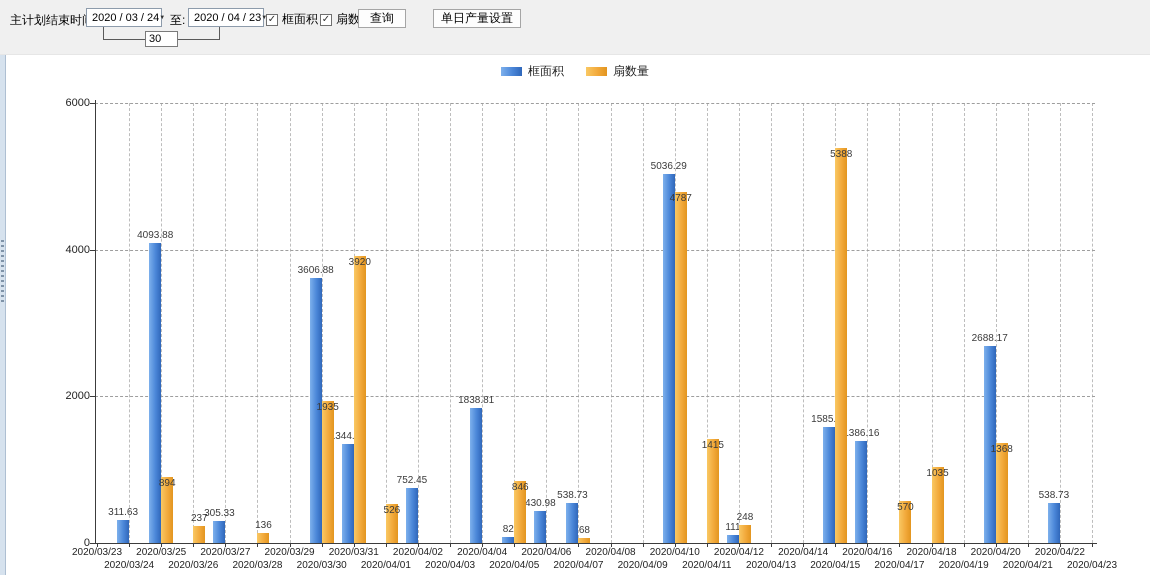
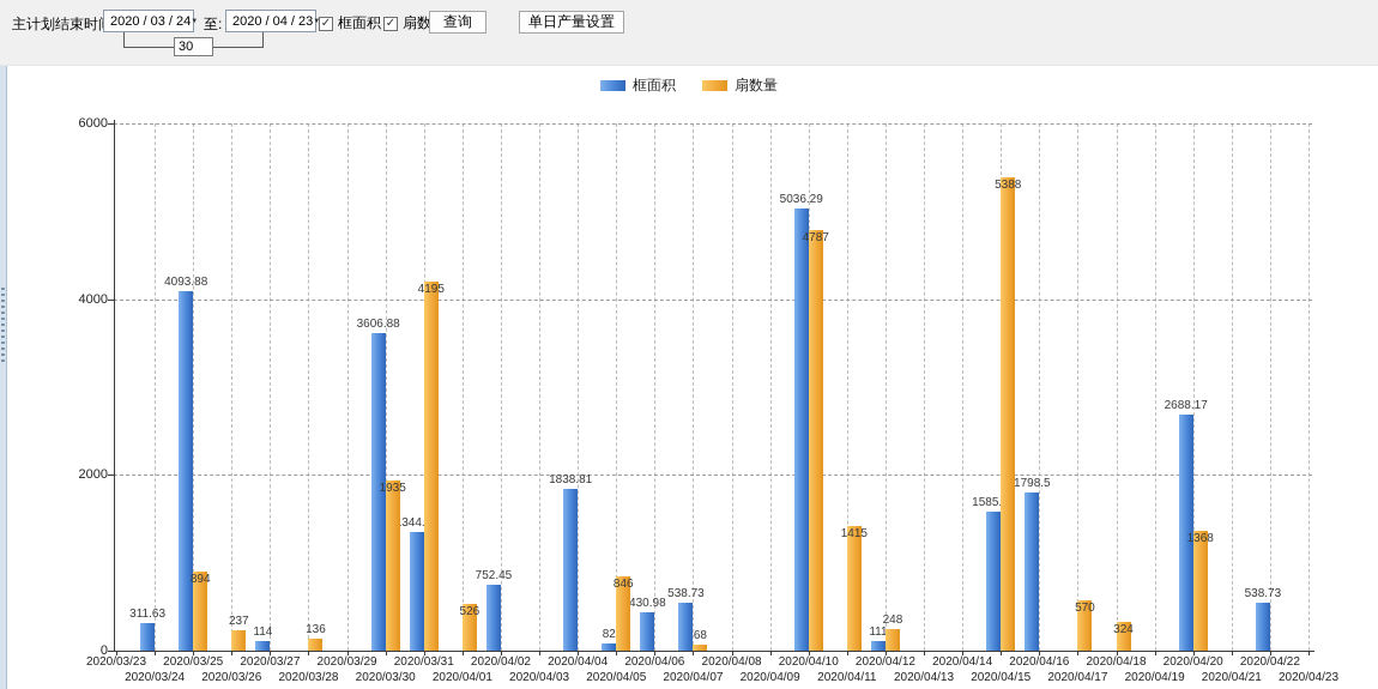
框面积/2020/03/27: 305.33 -> 114
扇数量/2020/03/31: 3920 -> 4195
框面积/2020/04/16: 1386.16 -> 1798.5
扇数量/2020/04/18: 1035 -> 324
